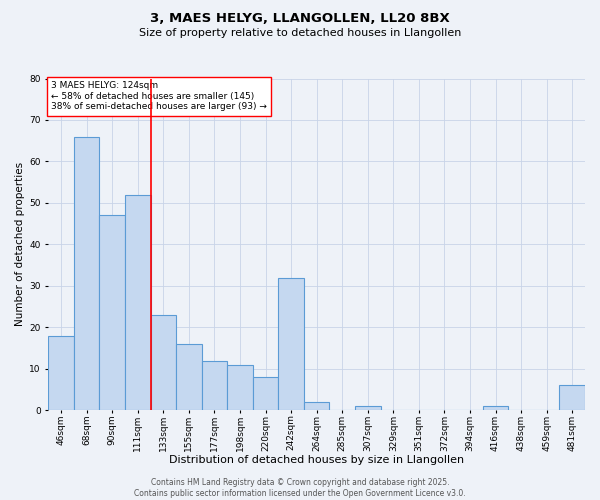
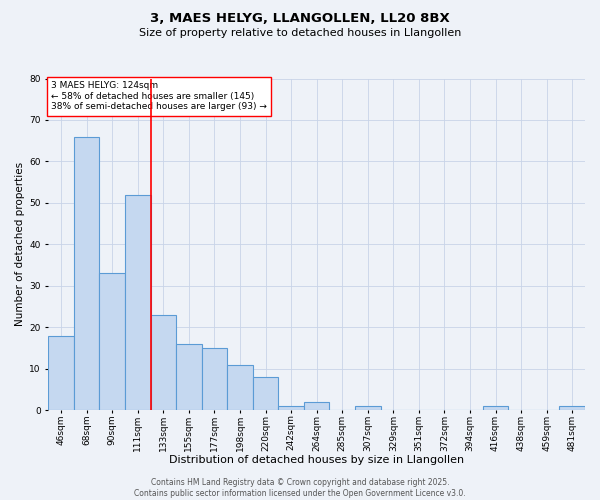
90sqm: 47 -> 33
177sqm: 12 -> 15
242sqm: 32 -> 1
481sqm: 6 -> 1
